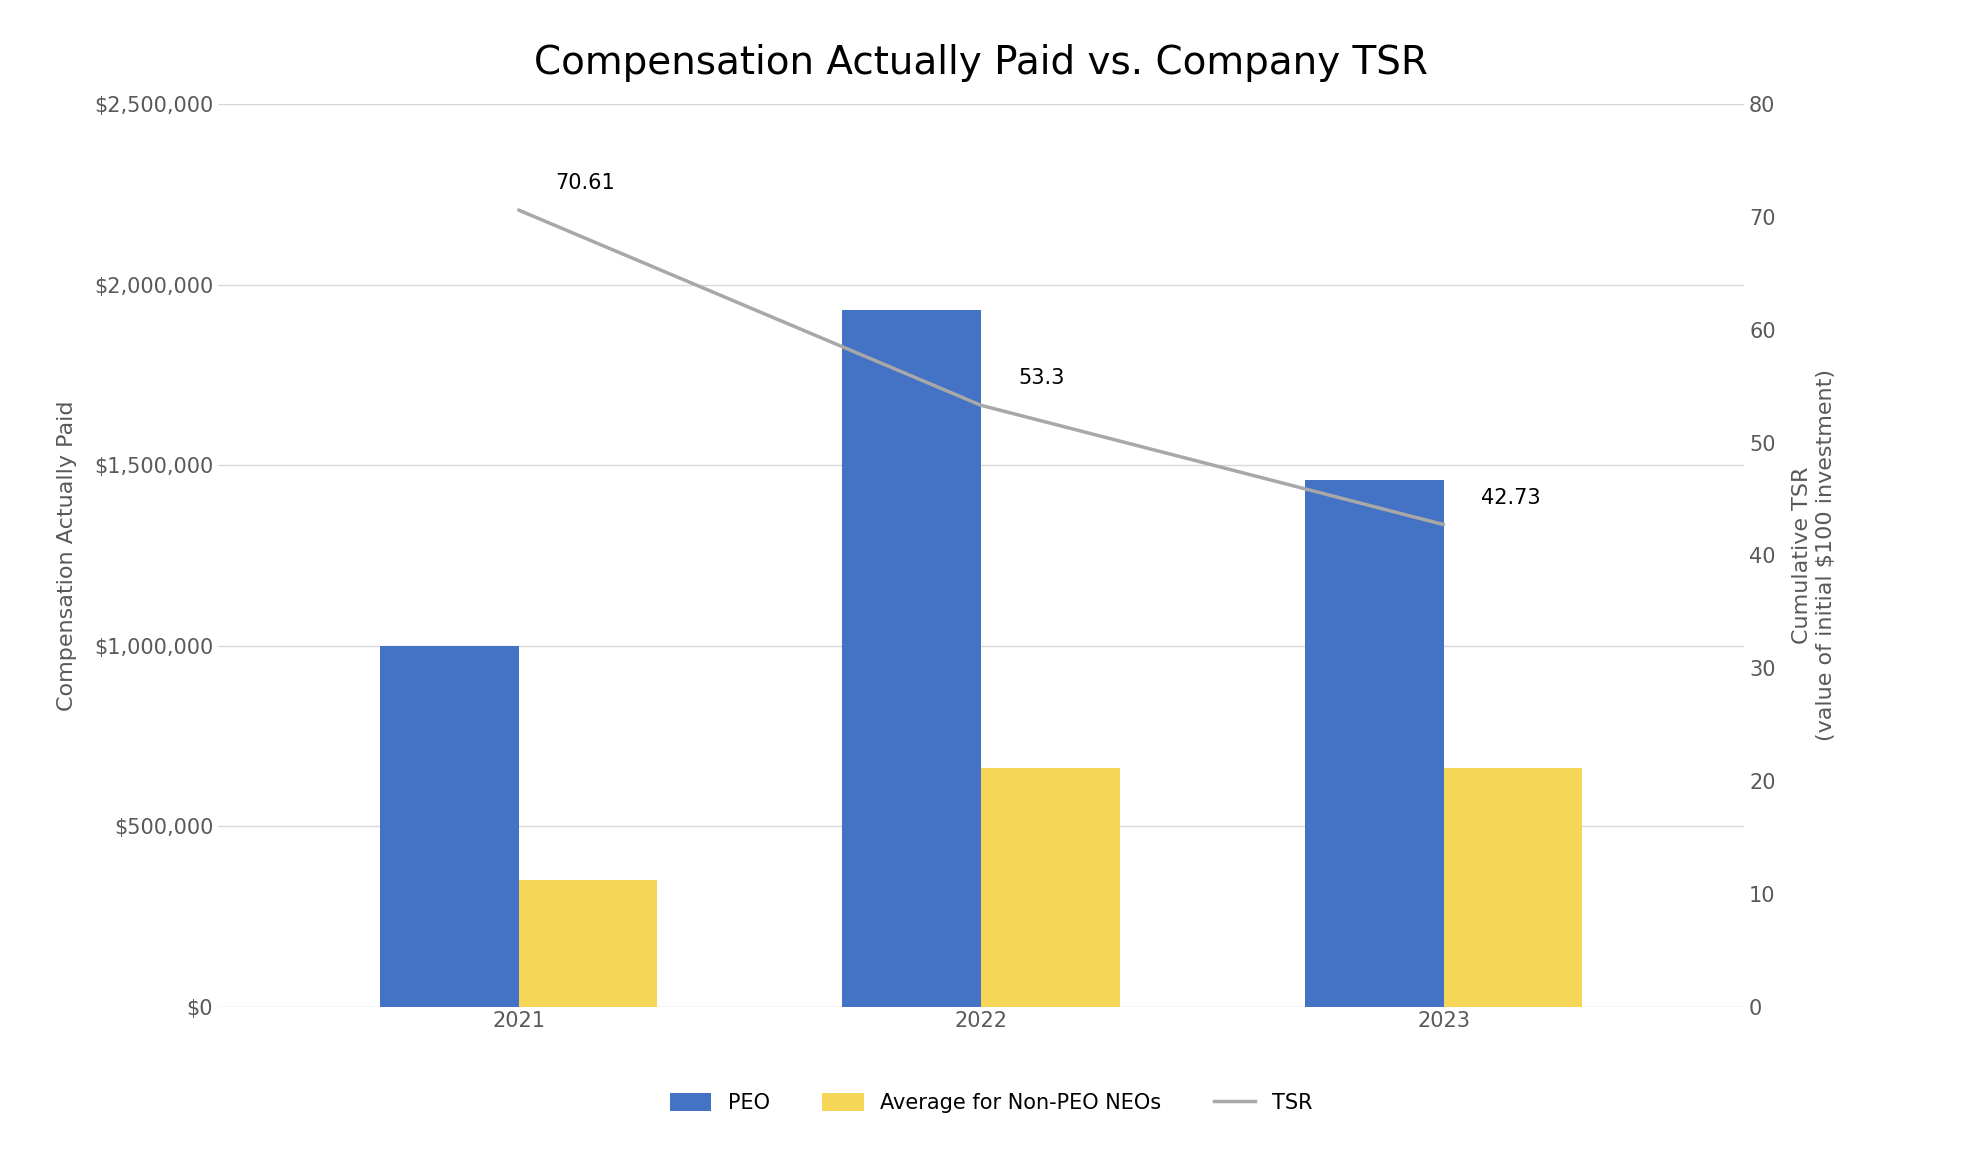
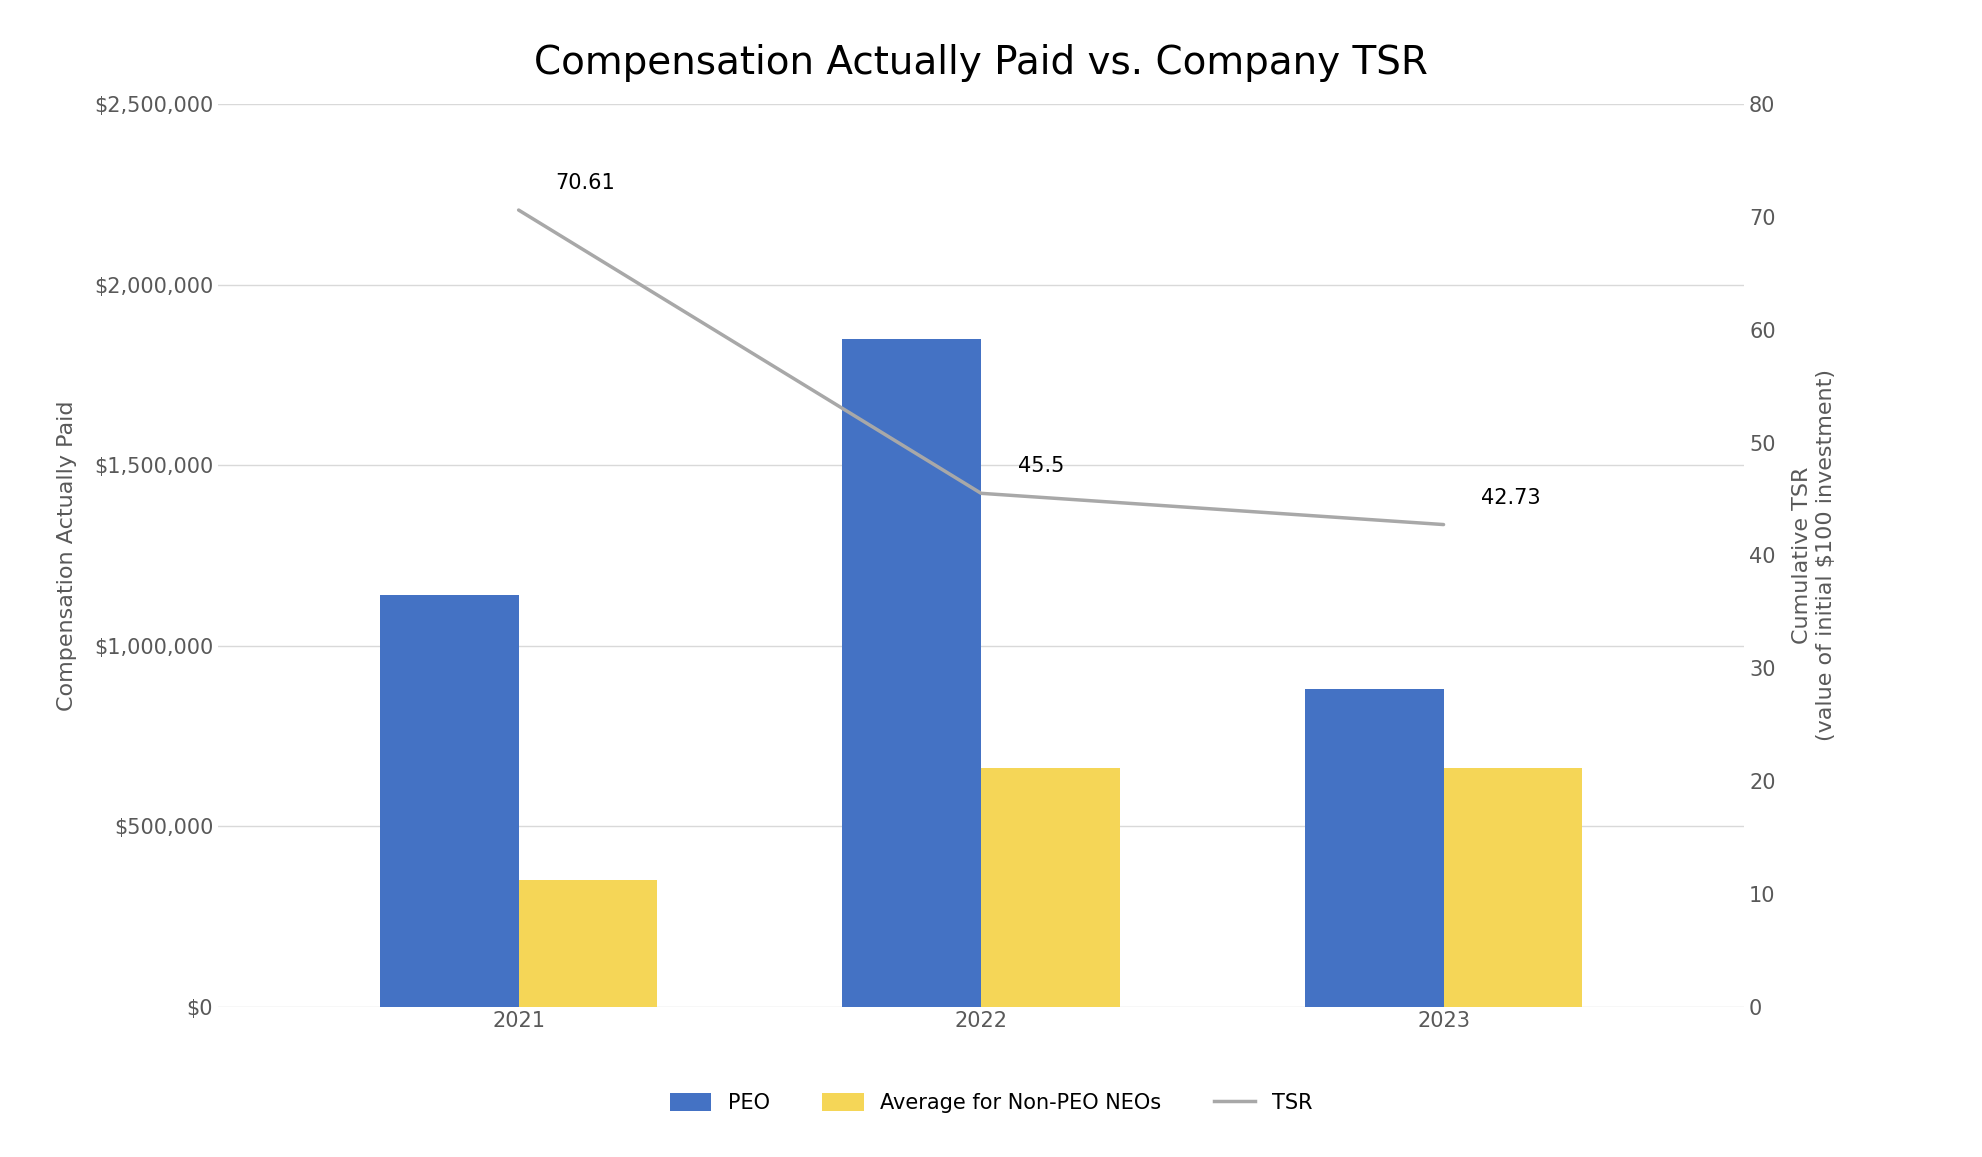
PEO/2021: $1,000,000 -> $1,140,000
PEO/2022: $1,930,000 -> $1,850,000
TSR/2022: 53.3 -> 45.5
PEO/2023: $1,460,000 -> $880,000
